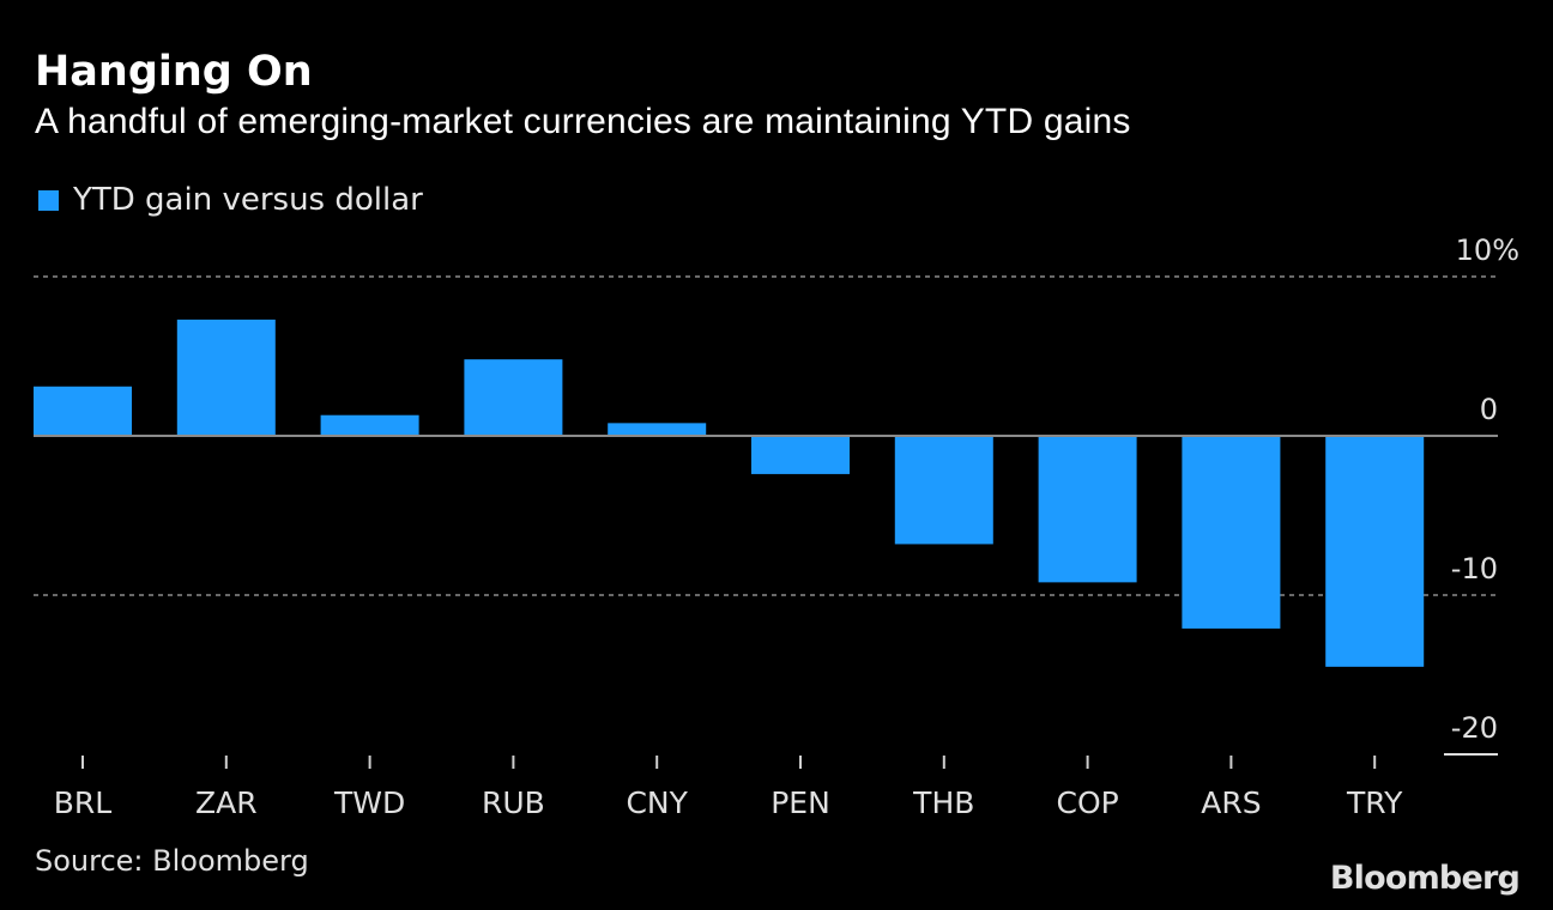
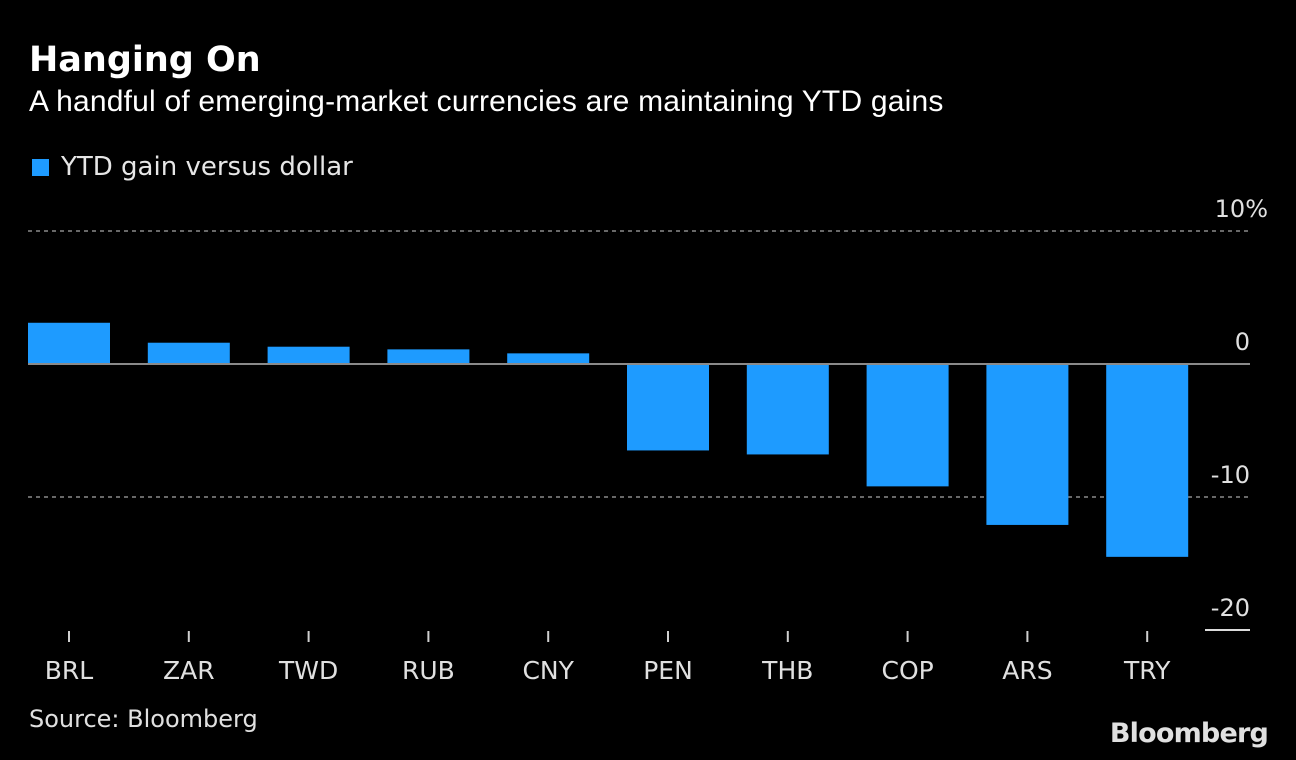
ZAR: 7.3 -> 1.6
RUB: 4.8 -> 1.1
PEN: -2.4 -> -6.5
